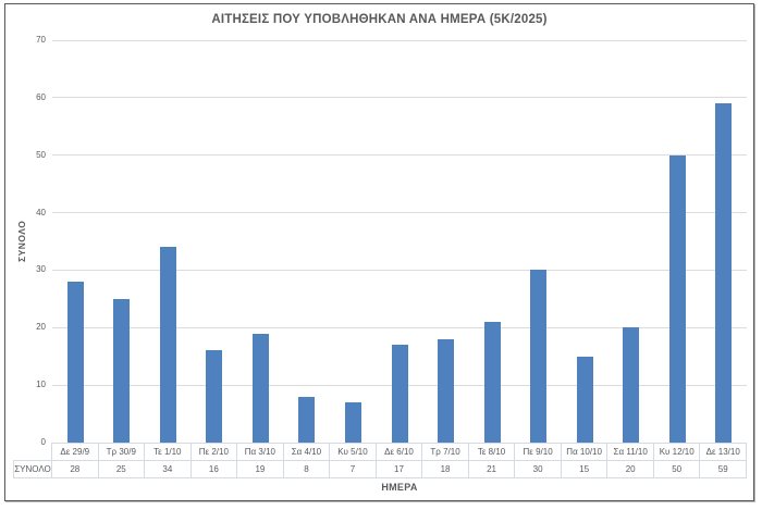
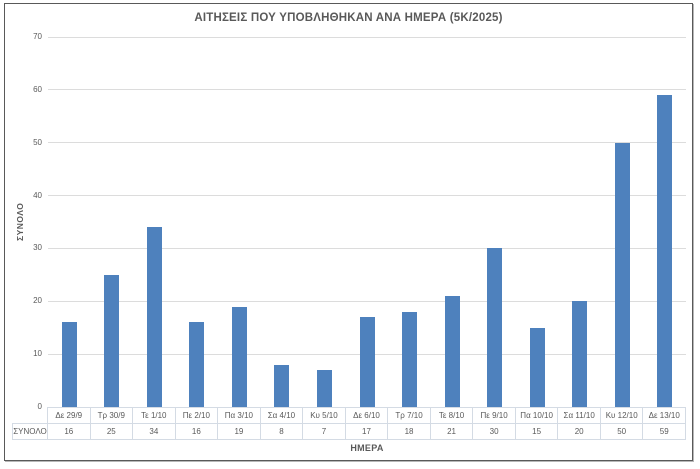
Δε 29/9: 28 -> 16
